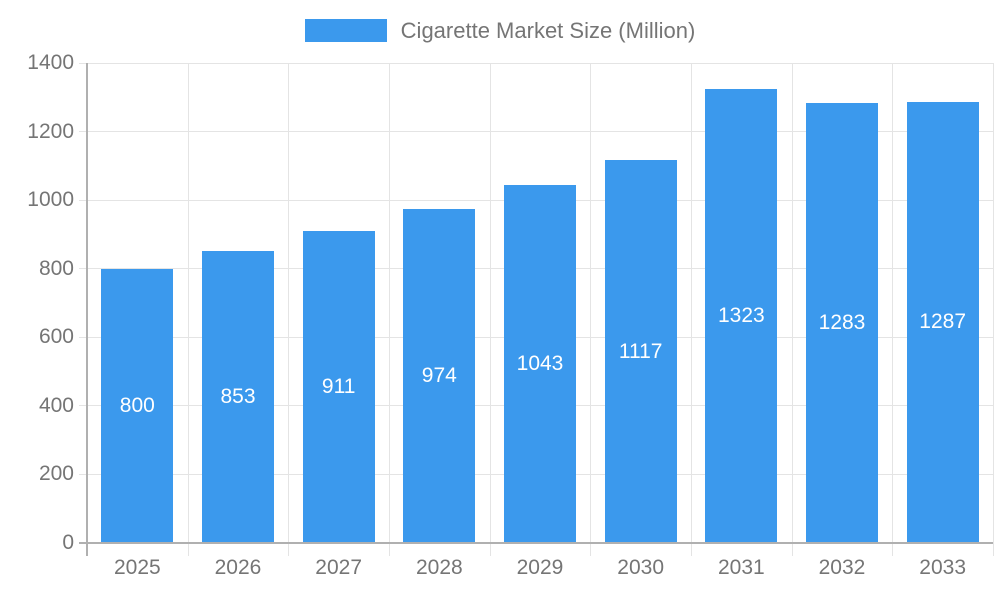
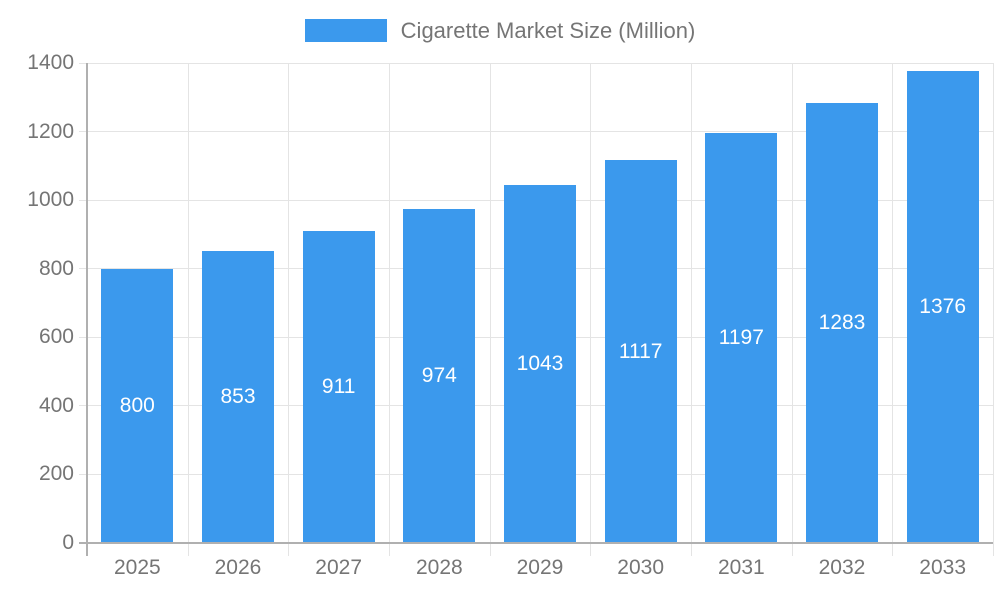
2031: 1323 -> 1197
2033: 1287 -> 1376
